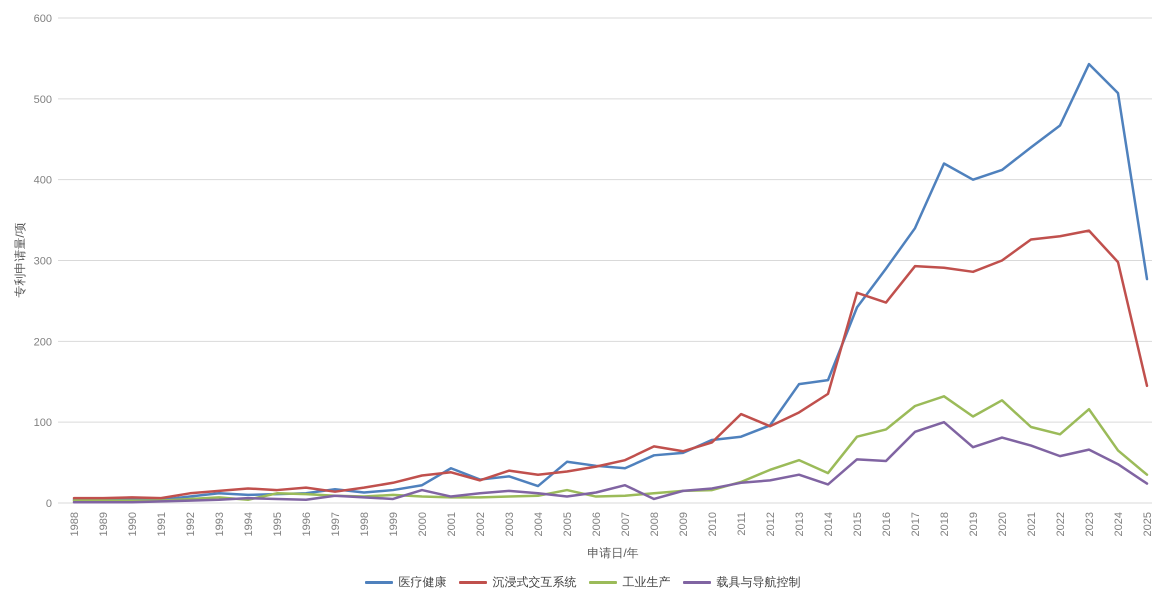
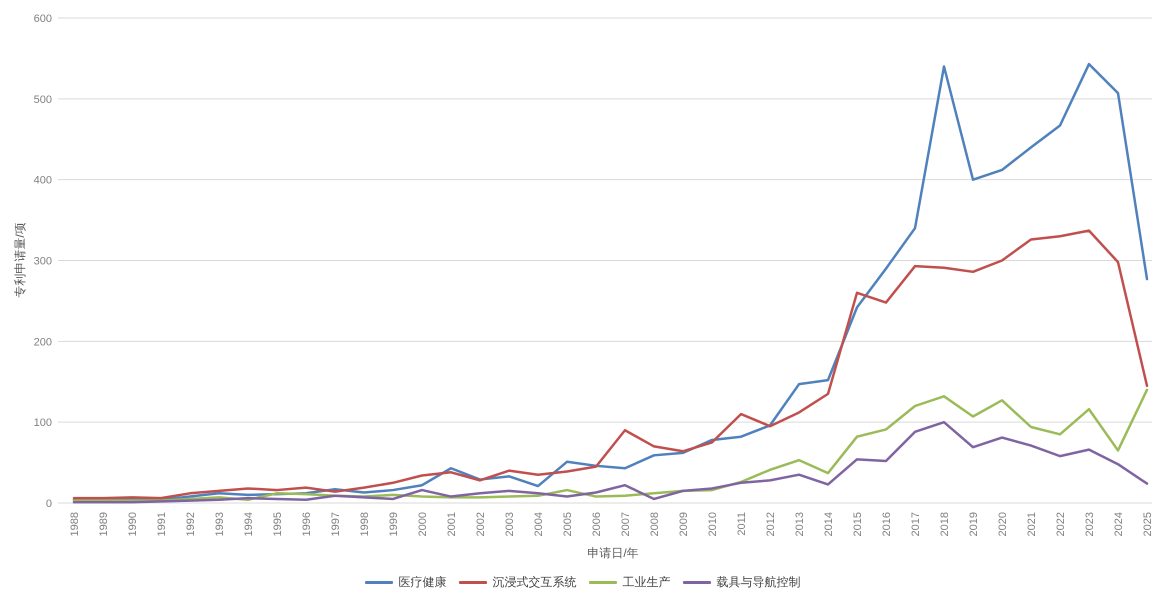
沉浸式交互系统/2007: 50 -> 90
医疗健康/2018: 420 -> 540
工业生产/2025: 40 -> 140
